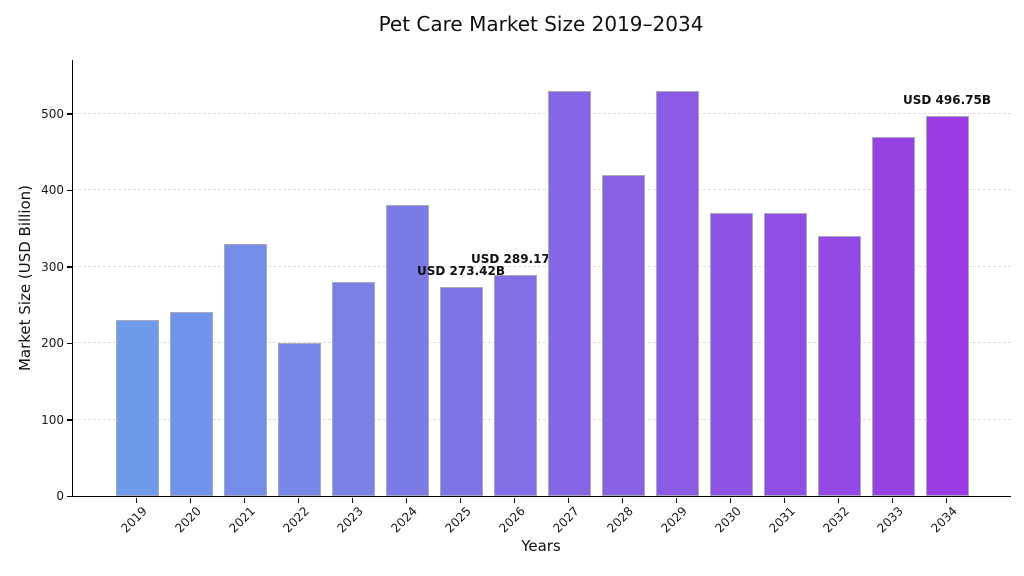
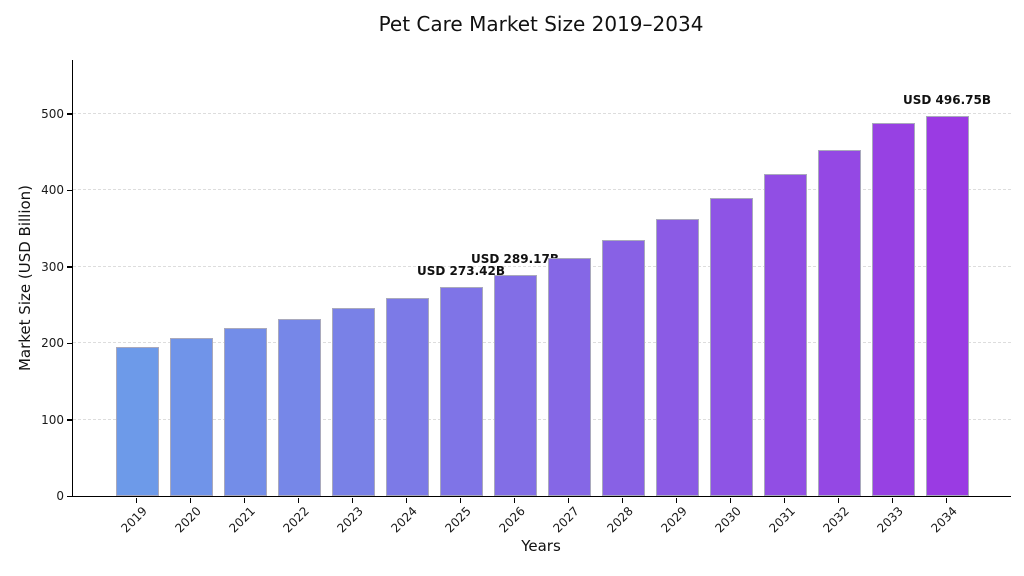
2019: 230 -> 200
2020: 240 -> 210
2021: 330 -> 220
2022: 200 -> 230
2023: 280 -> 250
2024: 380 -> 260
2027: 530 -> 310
2028: 420 -> 340
2029: 530 -> 360
2030: 370 -> 390
2031: 370 -> 420
2032: 340 -> 450
2033: 470 -> 490
